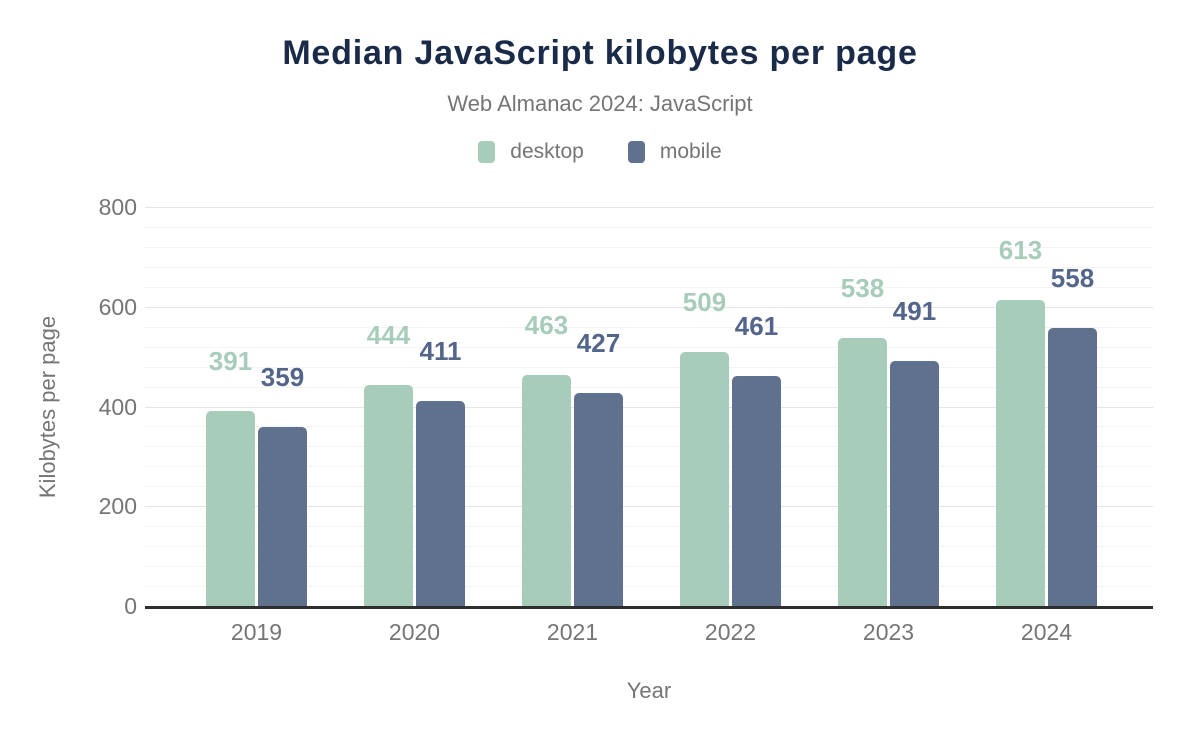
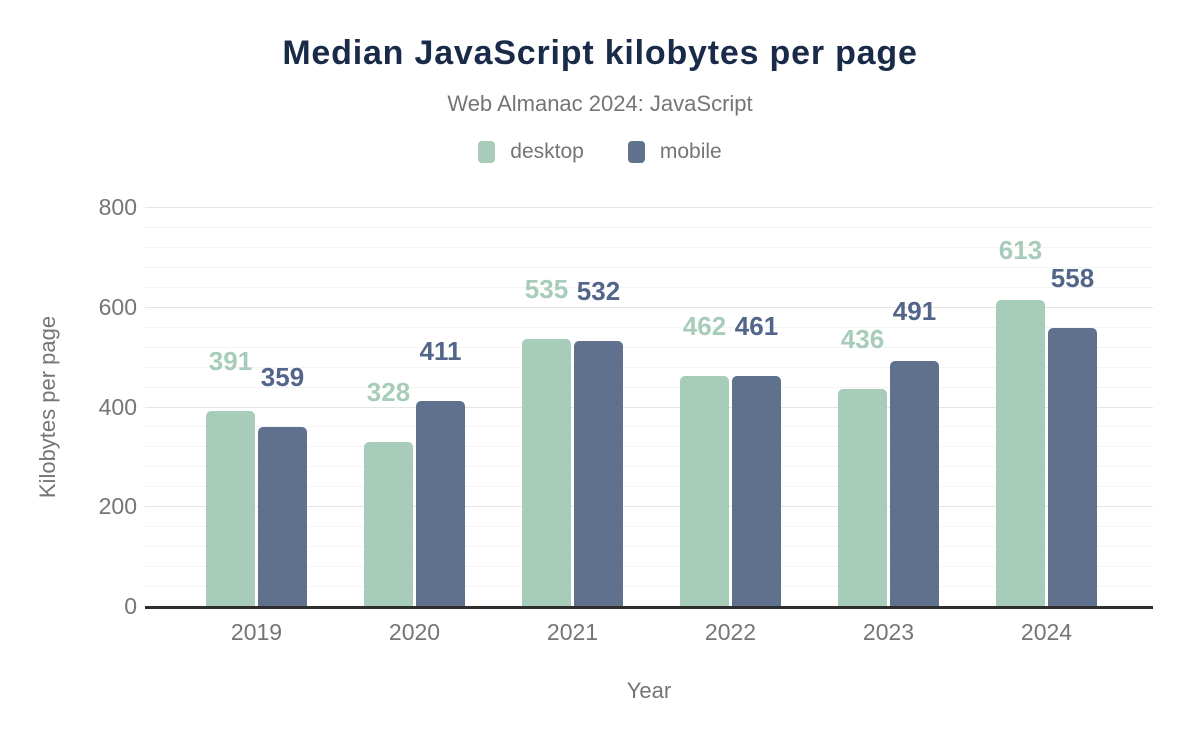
desktop/2020: 444 -> 328
desktop/2021: 463 -> 535
mobile/2021: 427 -> 532
desktop/2022: 509 -> 462
desktop/2023: 538 -> 436
